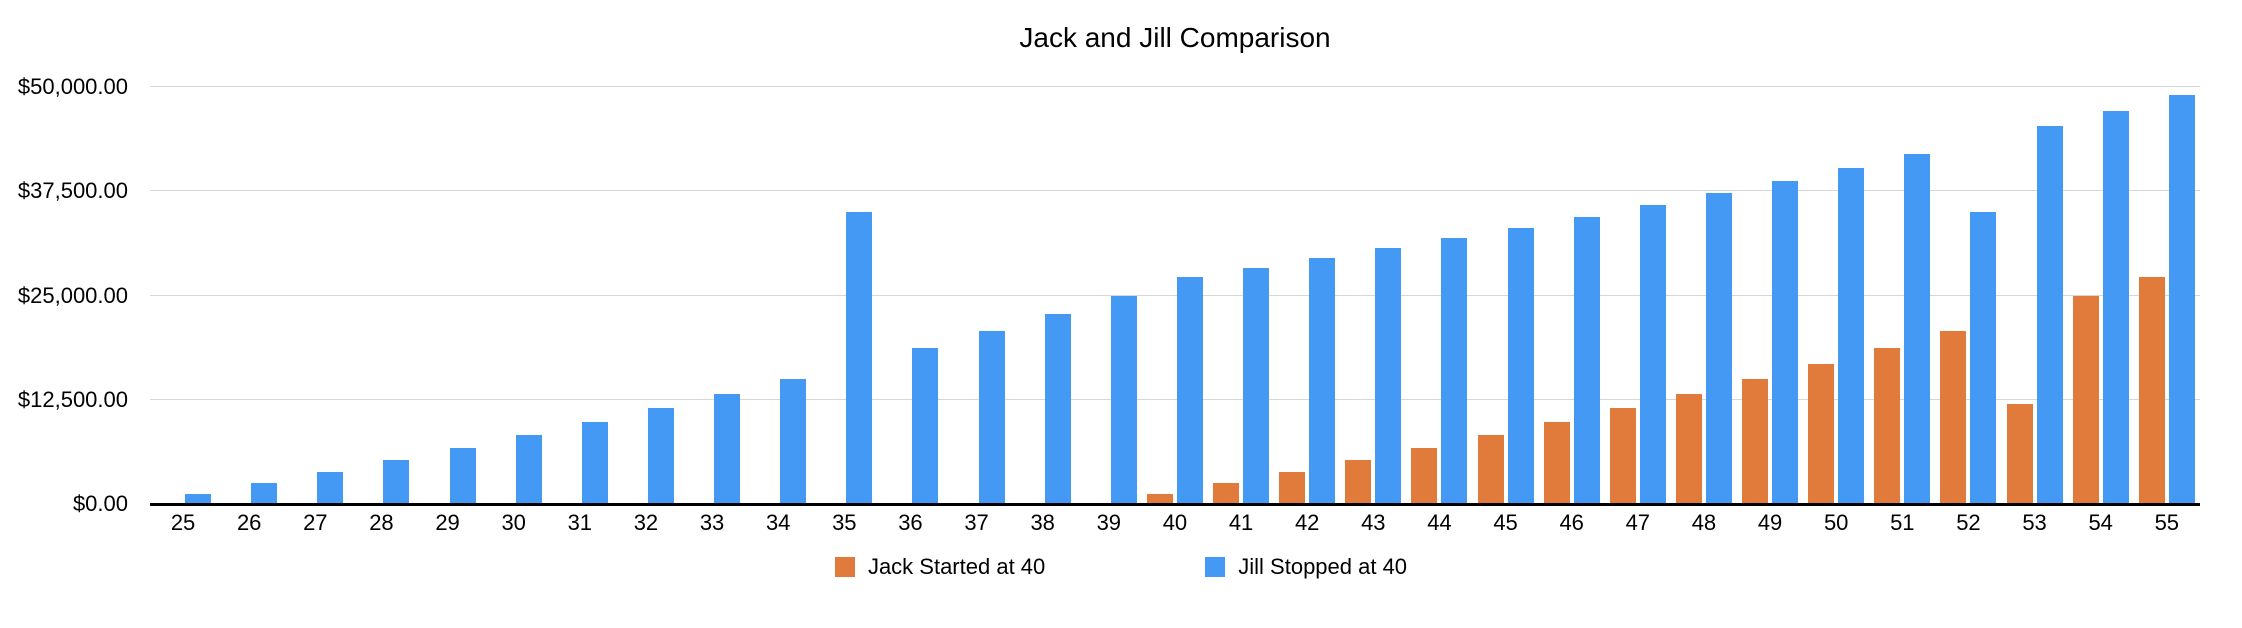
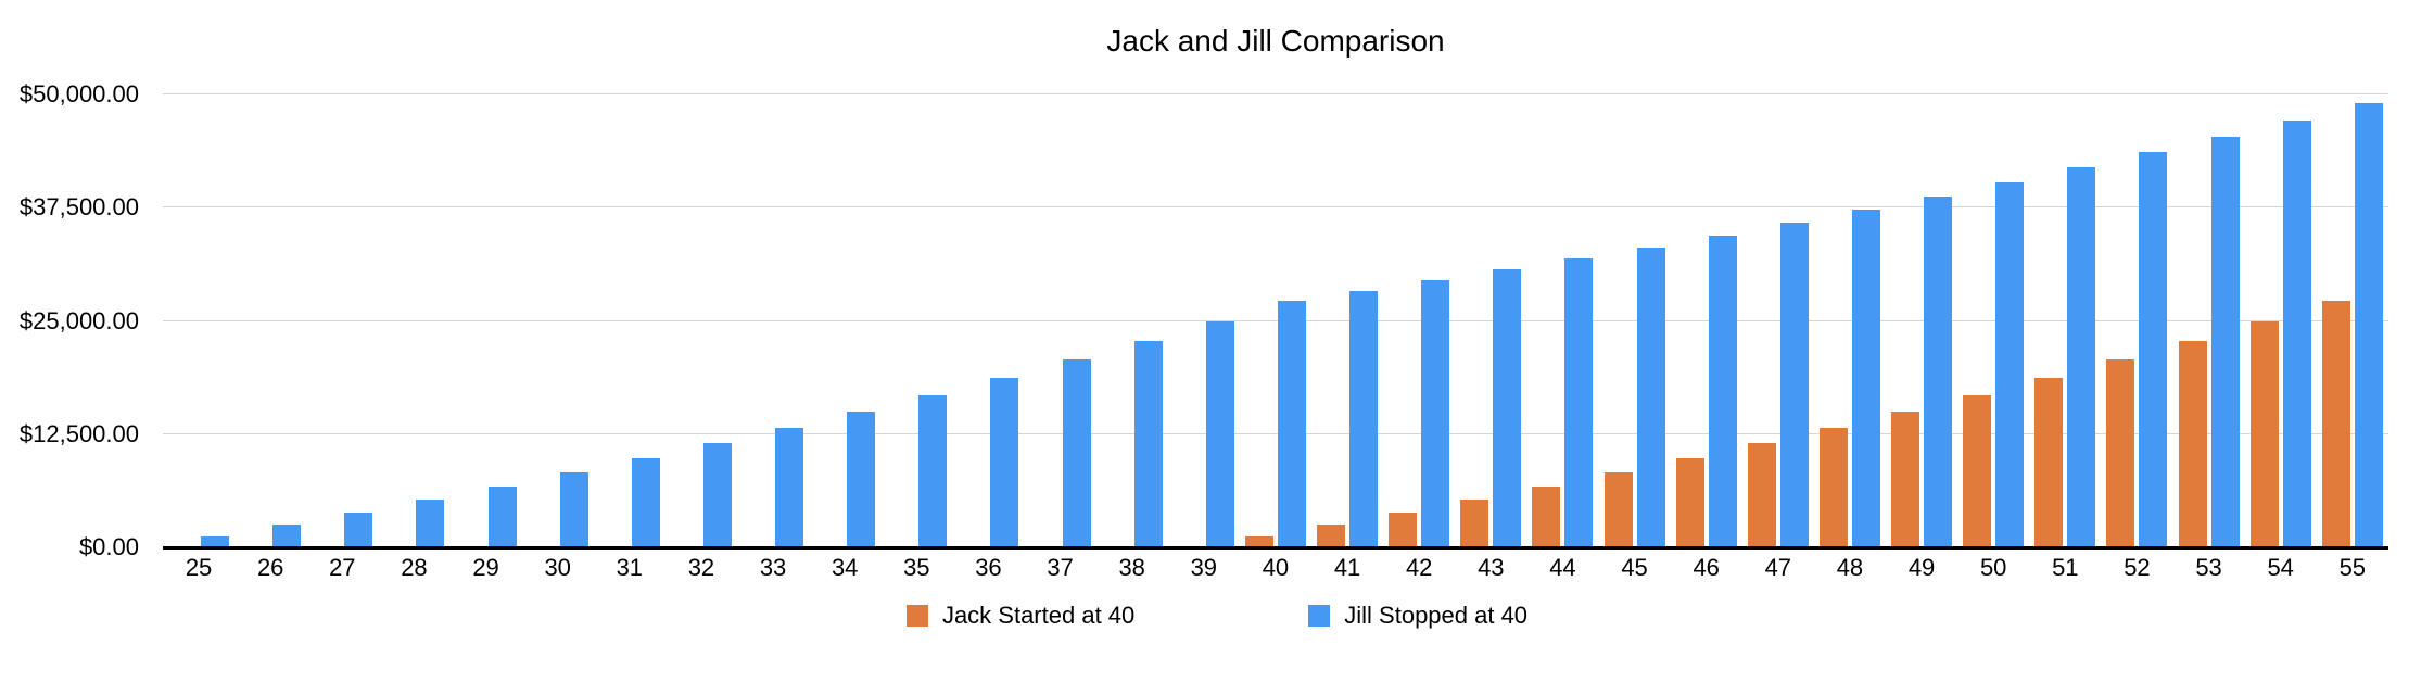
Jill Stopped at 40/35: $35000 -> $17000
Jill Stopped at 40/52: $35000 -> $44000
Jack Started at 40/53: $12000 -> $23000
